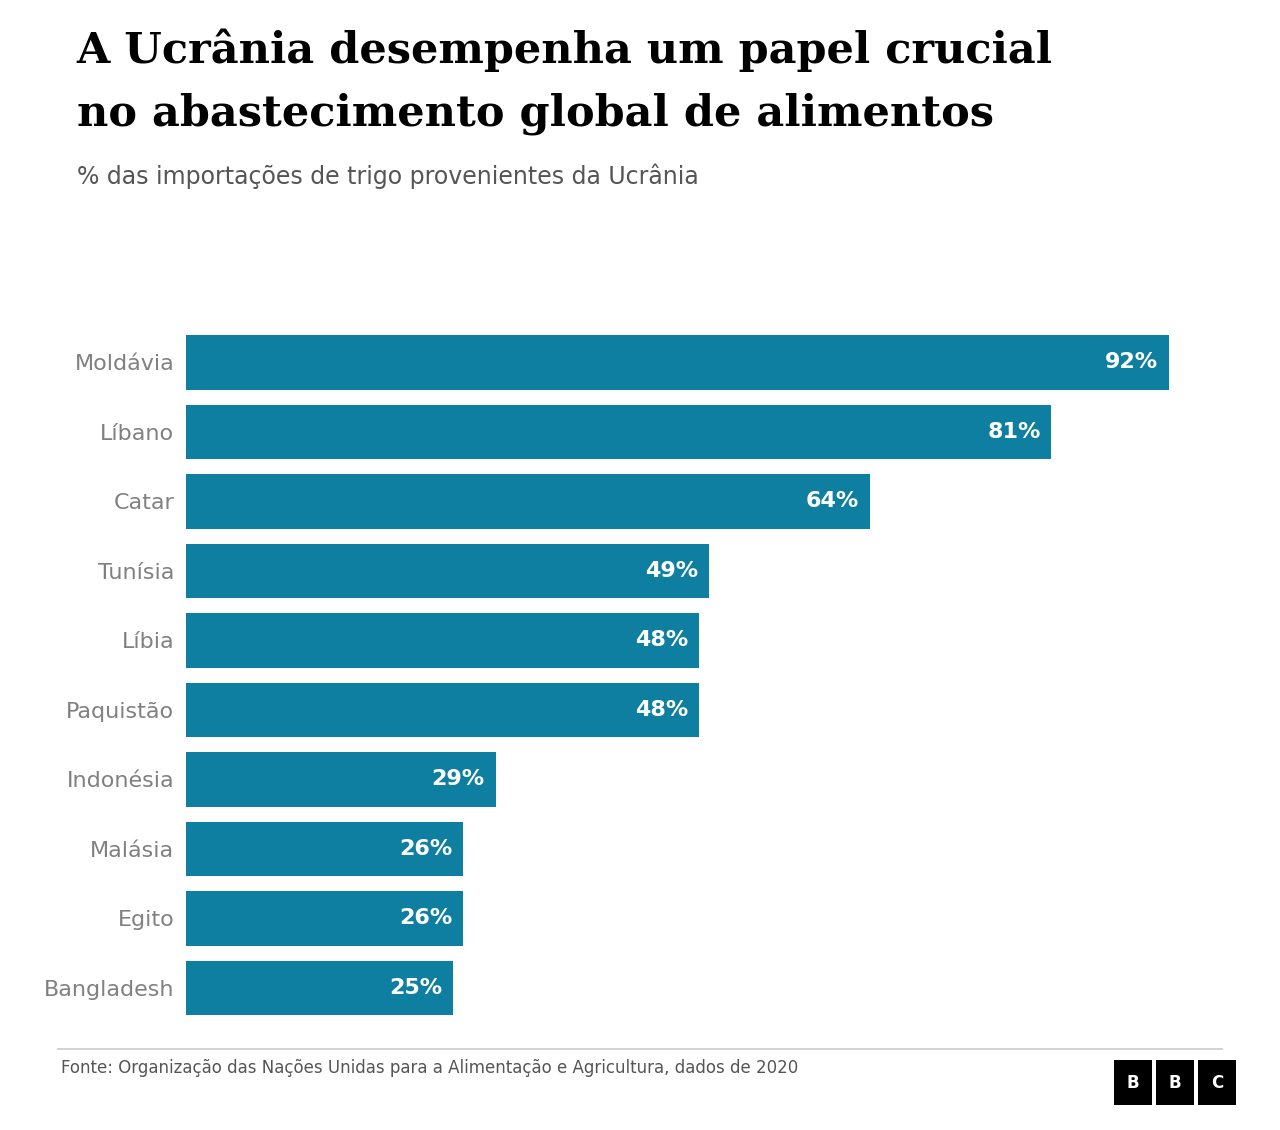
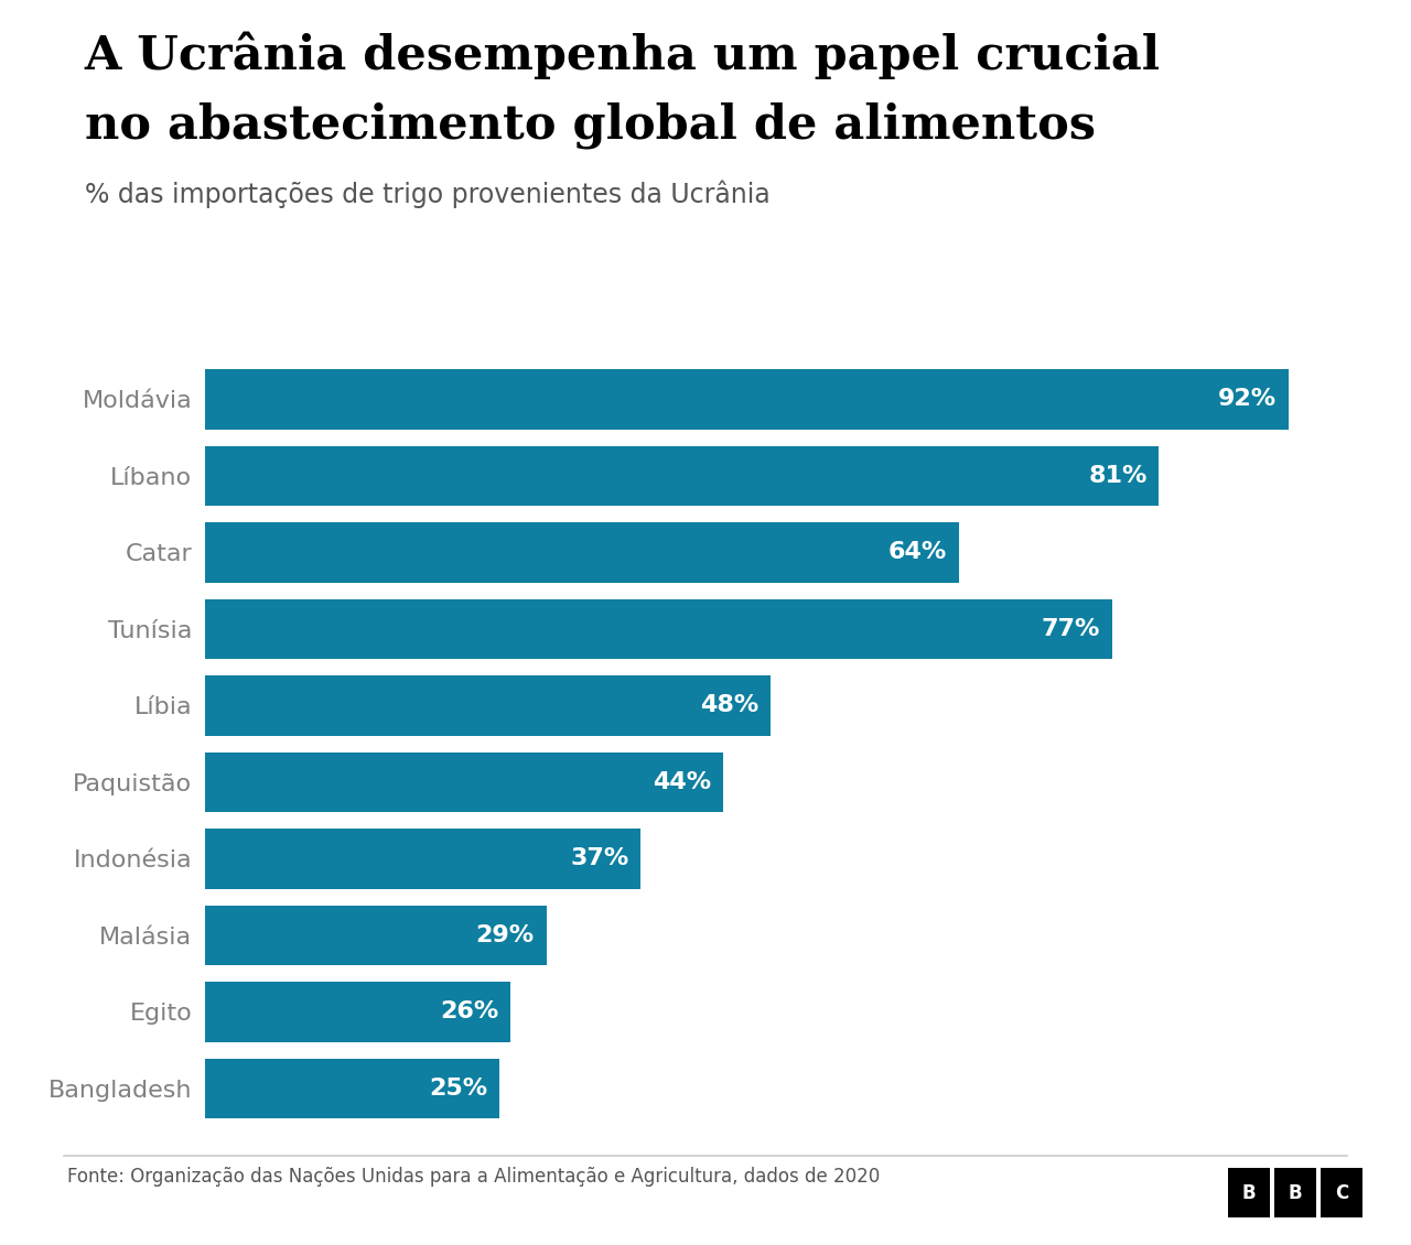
Tunísia: 49% -> 77%
Paquistão: 48% -> 44%
Indonésia: 29% -> 37%
Malásia: 26% -> 29%
